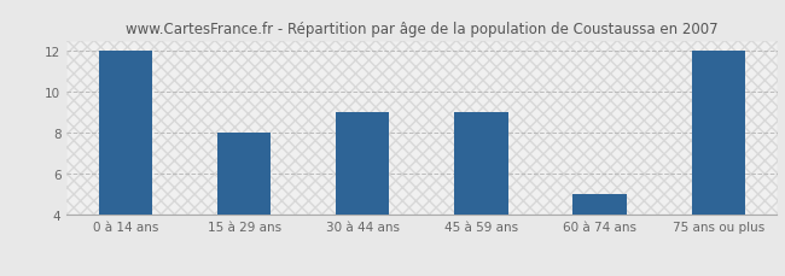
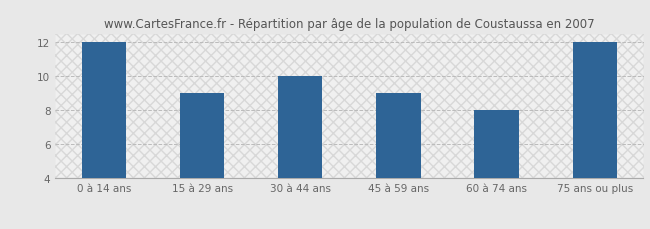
15 à 29 ans: 8 -> 9
30 à 44 ans: 9 -> 10
60 à 74 ans: 5 -> 8
